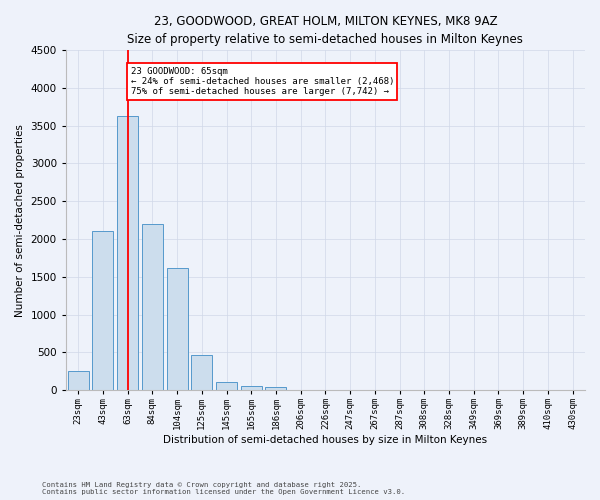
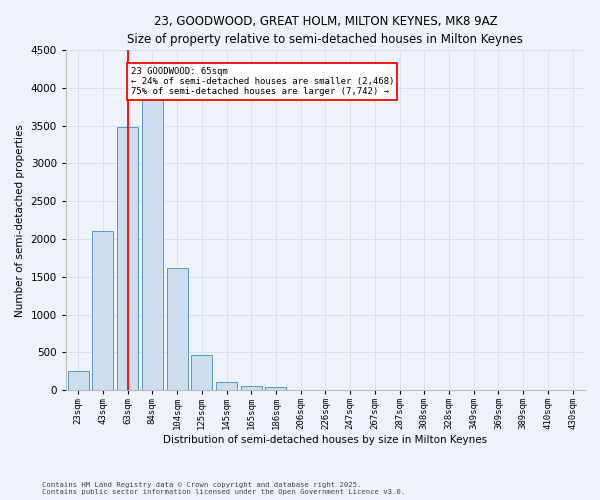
63sqm: 3620 -> 3480
84sqm: 2200 -> 3840
